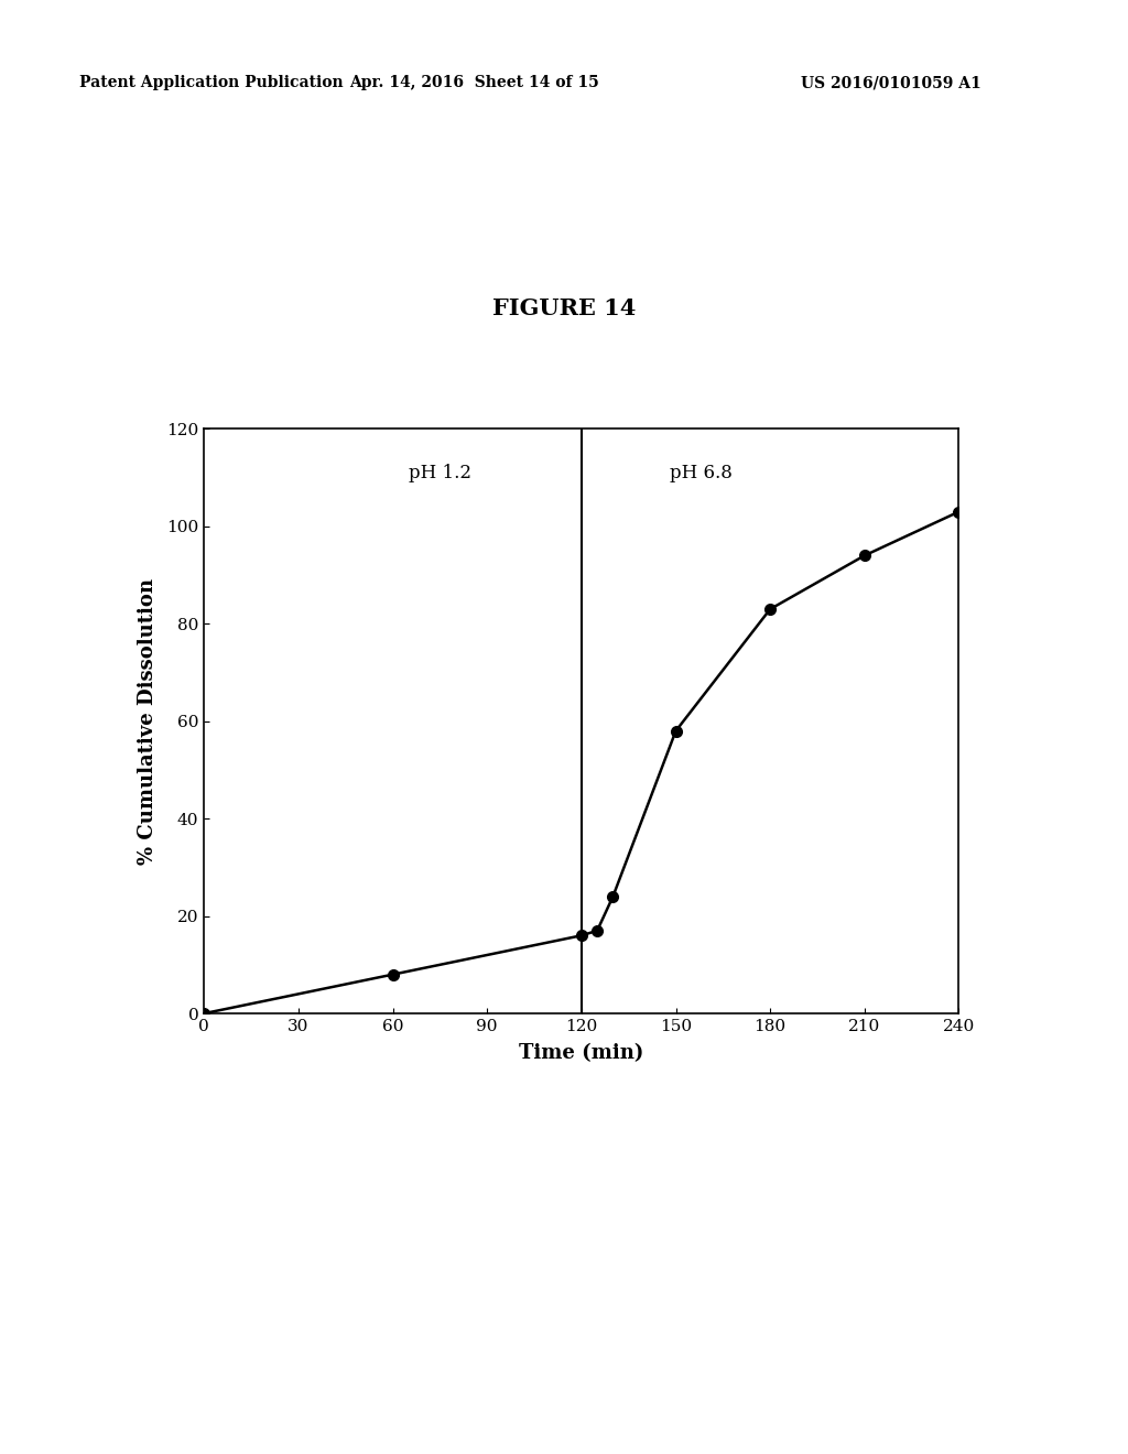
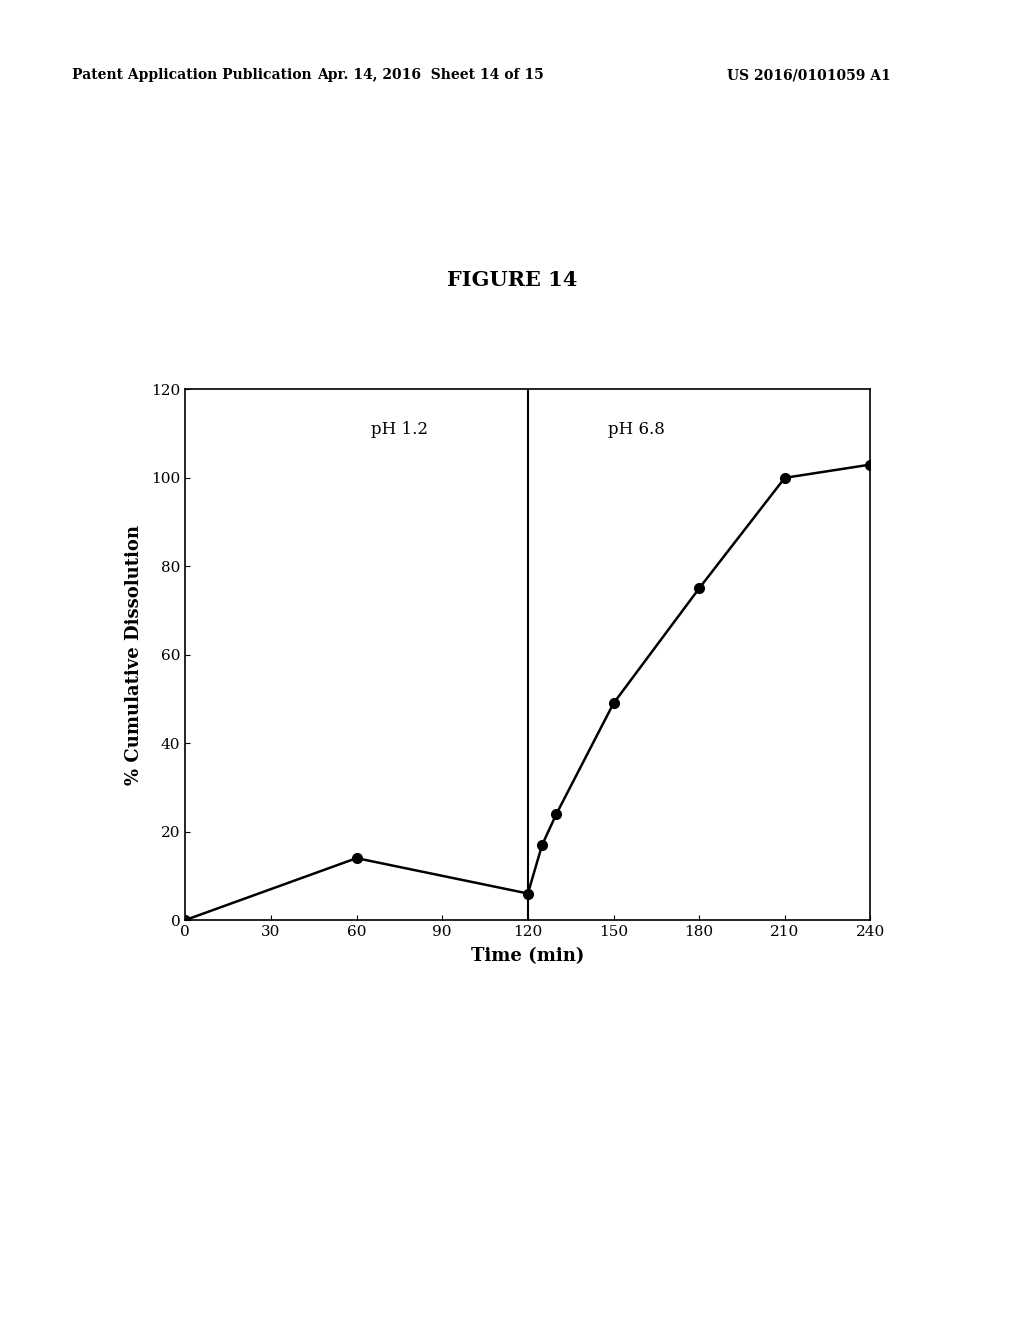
60: 8 -> 14
120: 16 -> 6
150: 58 -> 49
180: 83 -> 75
210: 94 -> 100
